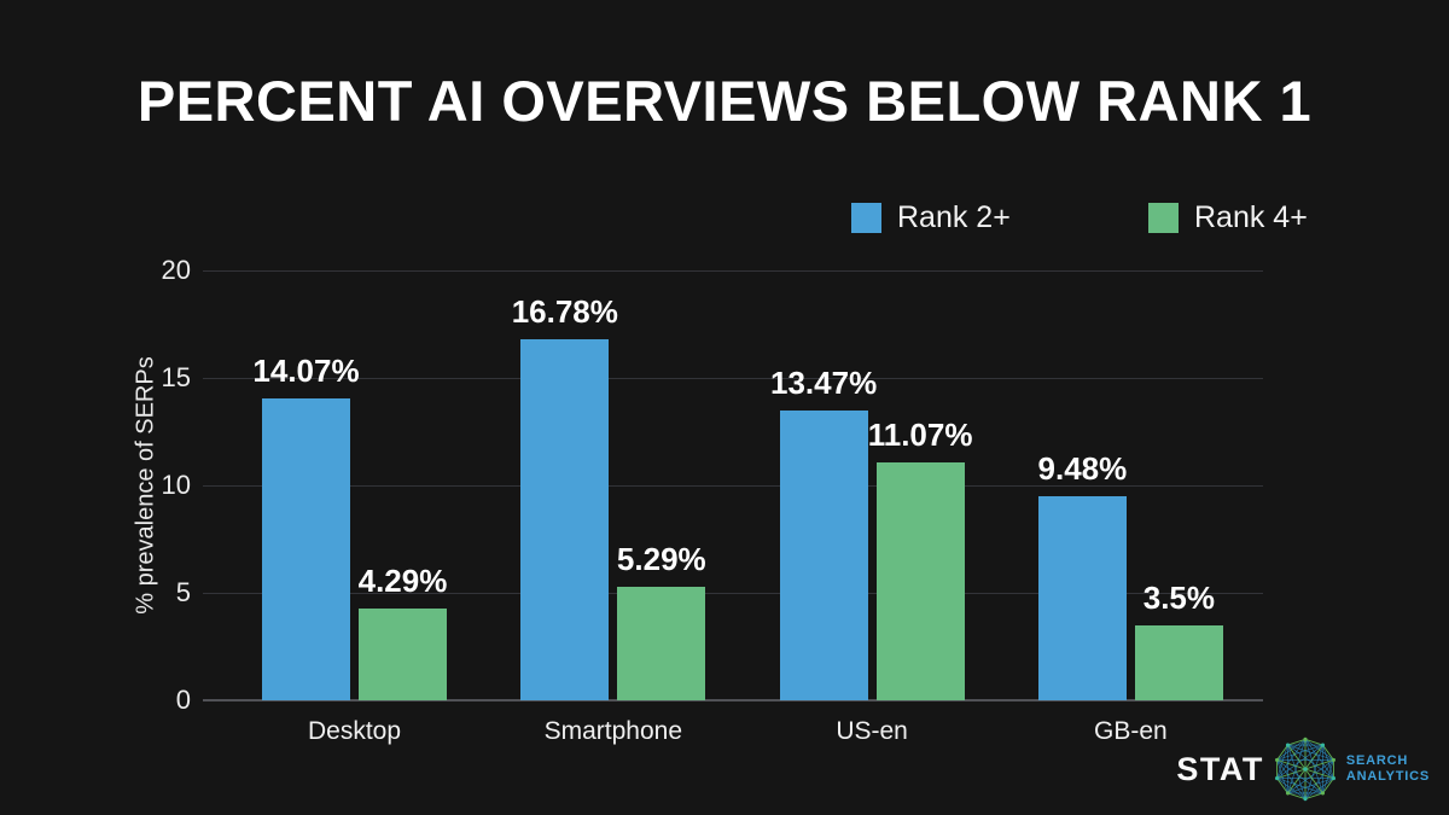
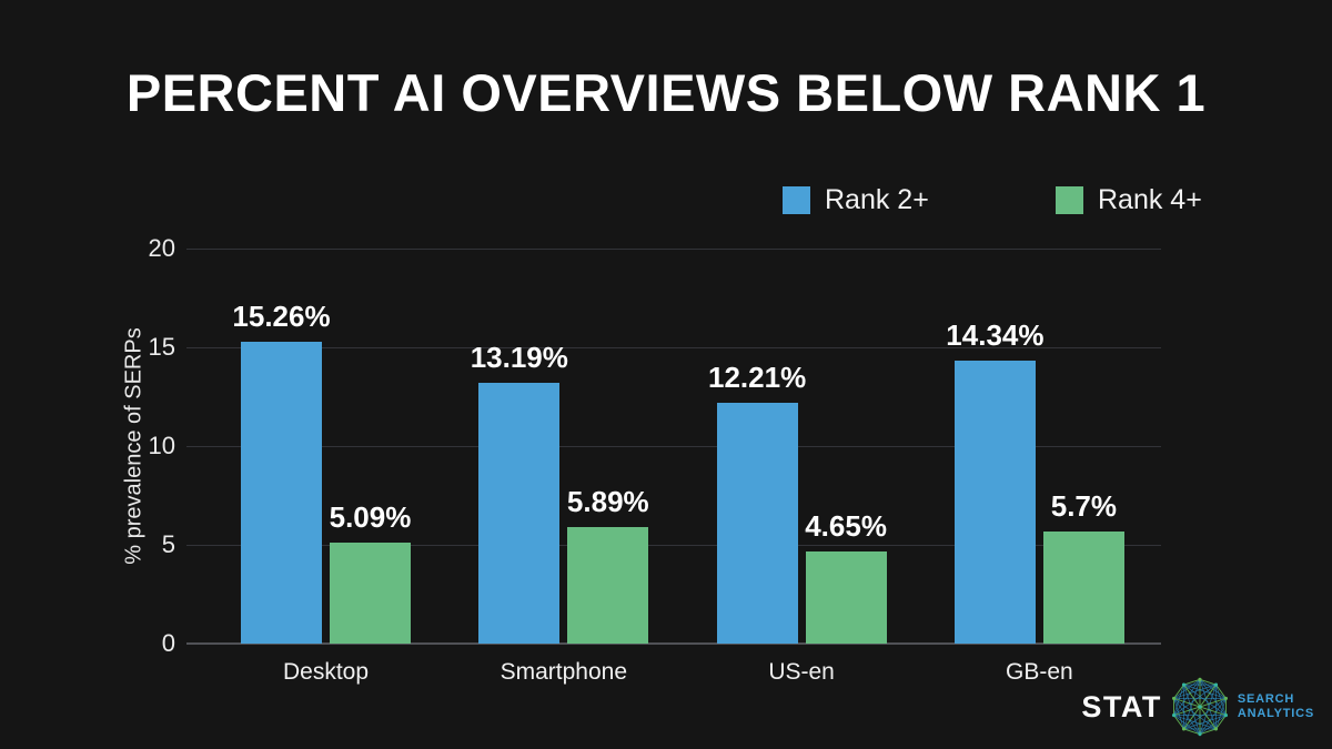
Rank 2+/Desktop: 14.07% -> 15.26%
Rank 4+/Desktop: 4.29% -> 5.09%
Rank 2+/Smartphone: 16.78% -> 13.19%
Rank 4+/Smartphone: 5.29% -> 5.89%
Rank 2+/US-en: 13.47% -> 12.21%
Rank 4+/US-en: 11.07% -> 4.65%
Rank 2+/GB-en: 9.48% -> 14.34%
Rank 4+/GB-en: 3.5% -> 5.7%
